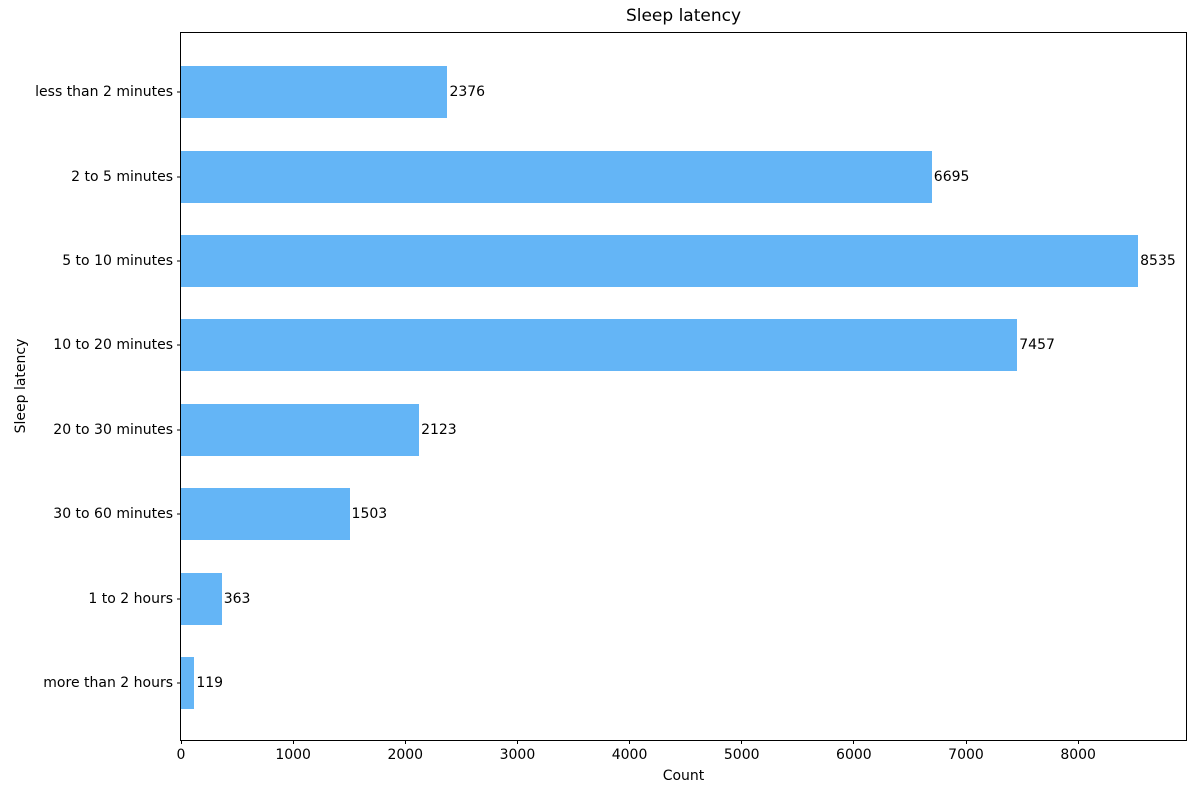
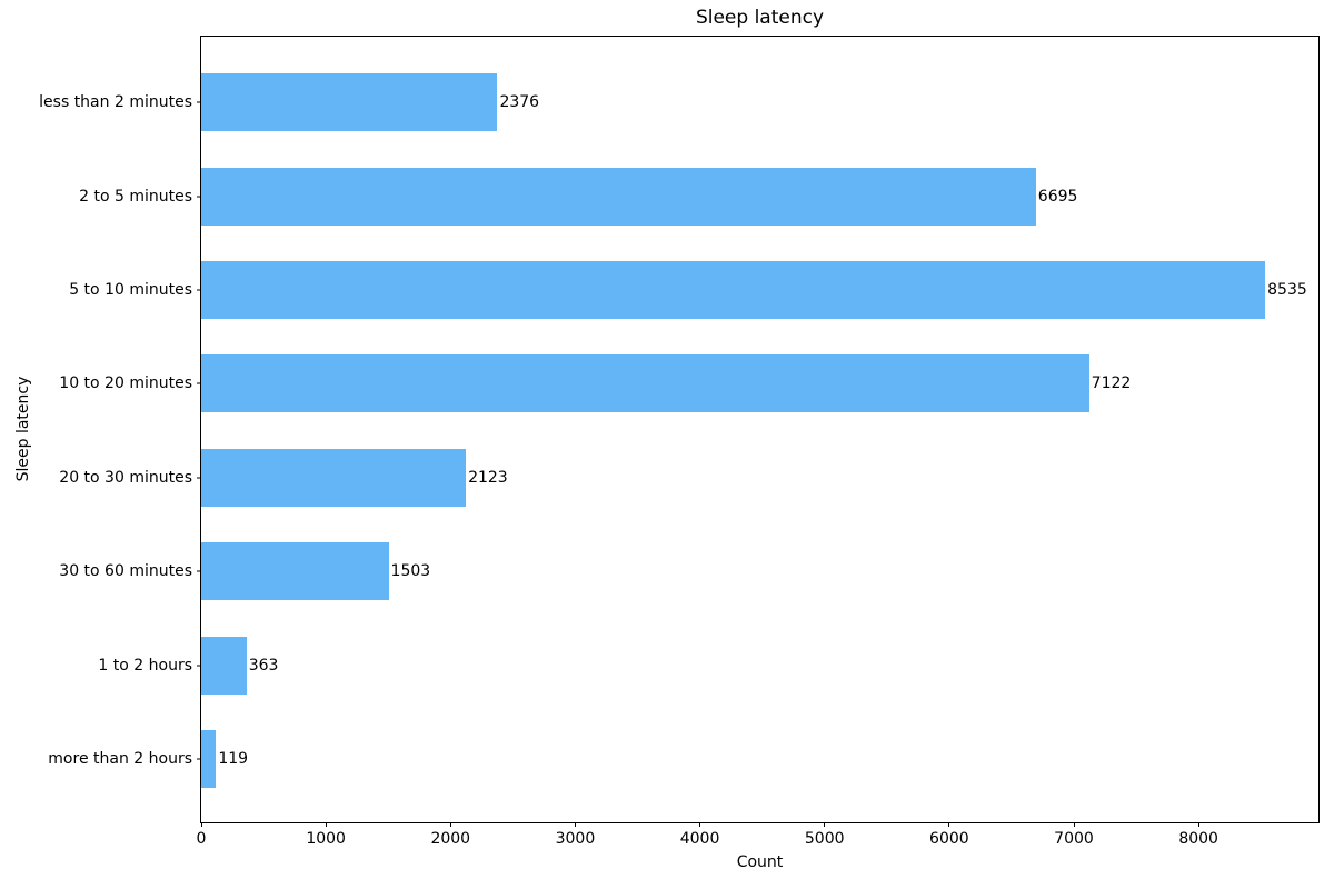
10 to 20 minutes: 7457 -> 7122
